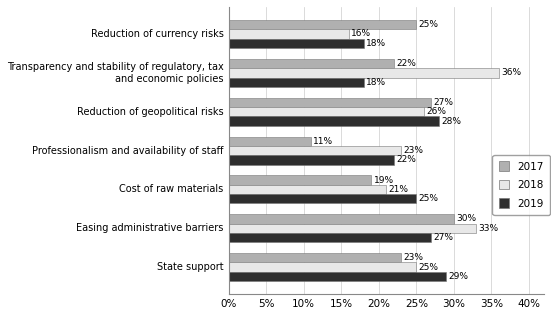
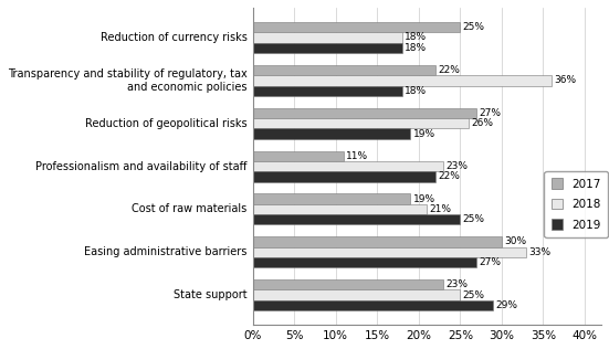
2018/Reduction of currency risks: 16% -> 18%
2019/Reduction of geopolitical risks: 28% -> 19%
